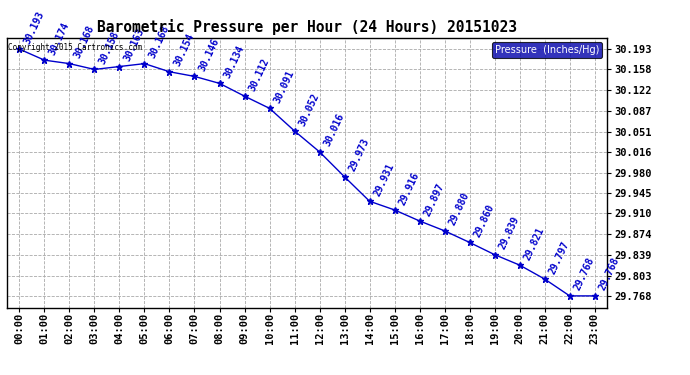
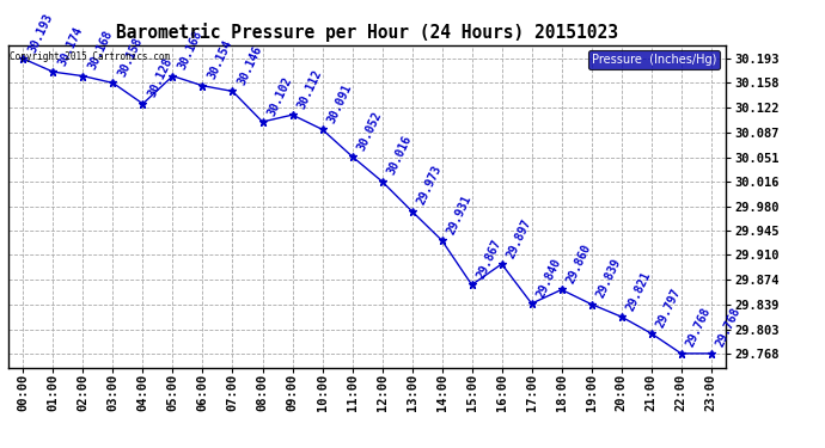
04:00: 30.163 -> 30.128
08:00: 30.134 -> 30.102
15:00: 29.916 -> 29.867
17:00: 29.880 -> 29.840
